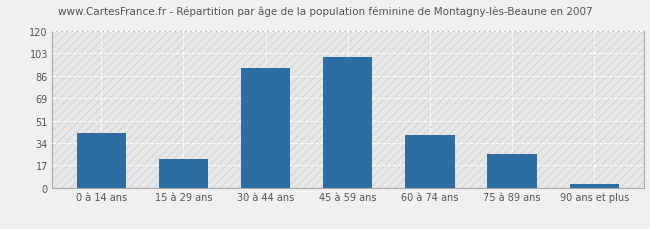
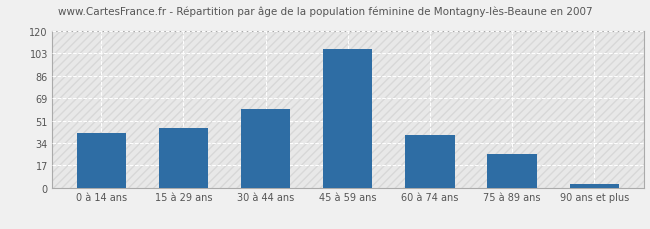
15 à 29 ans: 22 -> 46
30 à 44 ans: 92 -> 60
45 à 59 ans: 100 -> 106
